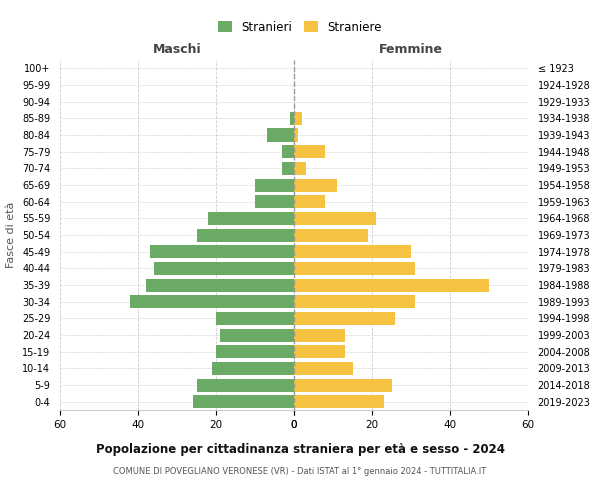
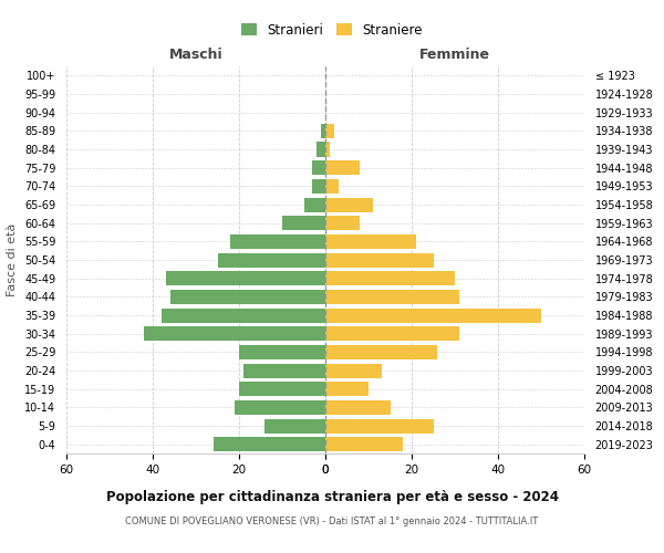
Maschi/80-84: 7 -> 2
Maschi/65-69: 10 -> 5
Maschi/5-9: 25 -> 14
Femmine/1969-1973: 19 -> 25
Femmine/2004-2008: 13 -> 10
Femmine/2019-2023: 23 -> 18
